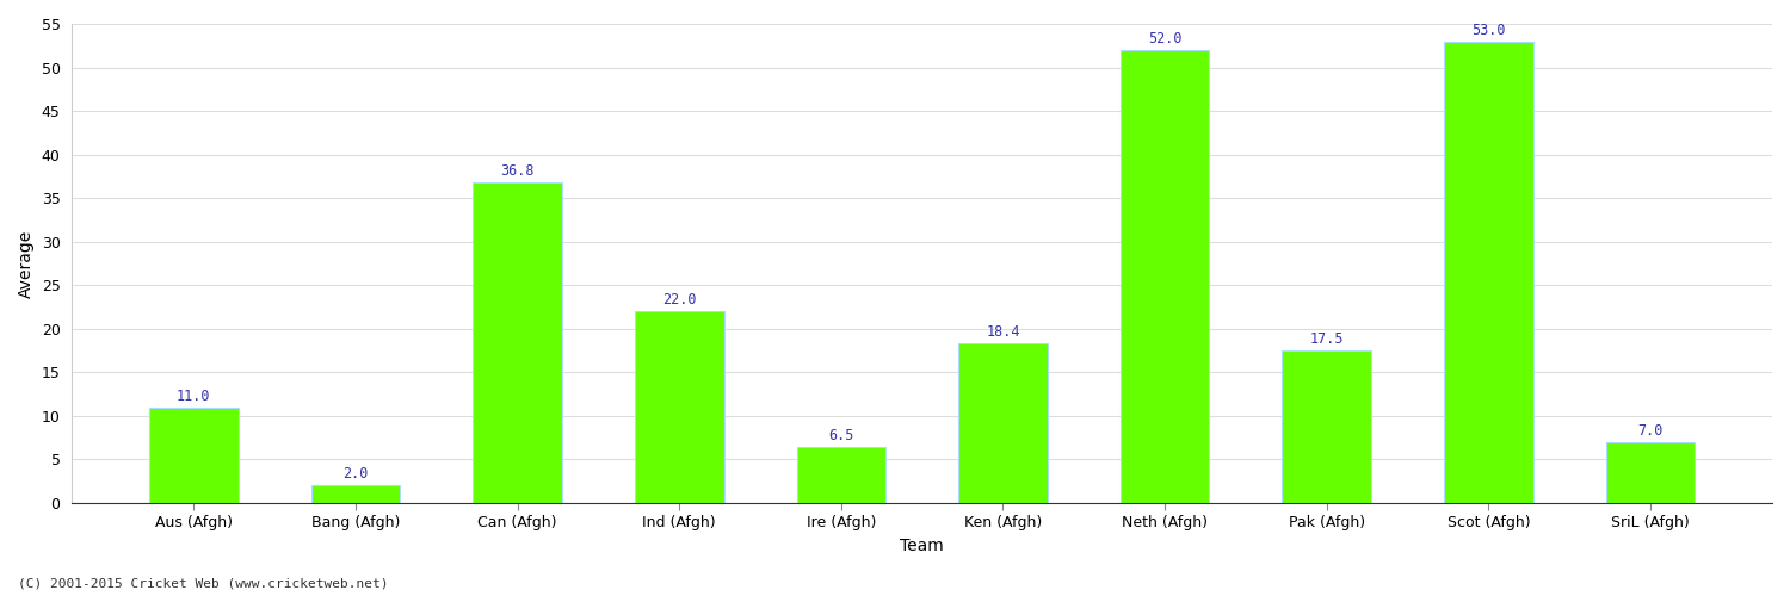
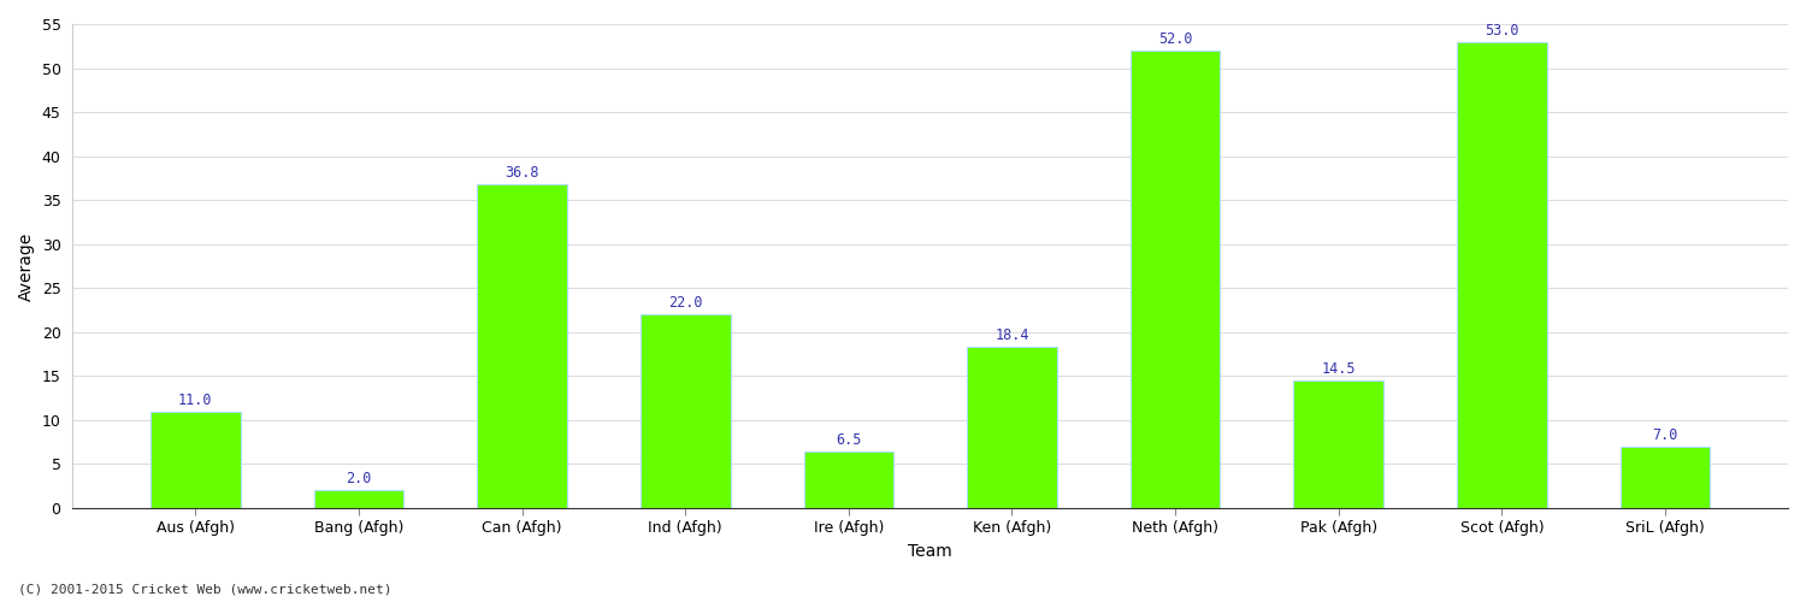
Pak (Afgh): 17.5 -> 14.5
